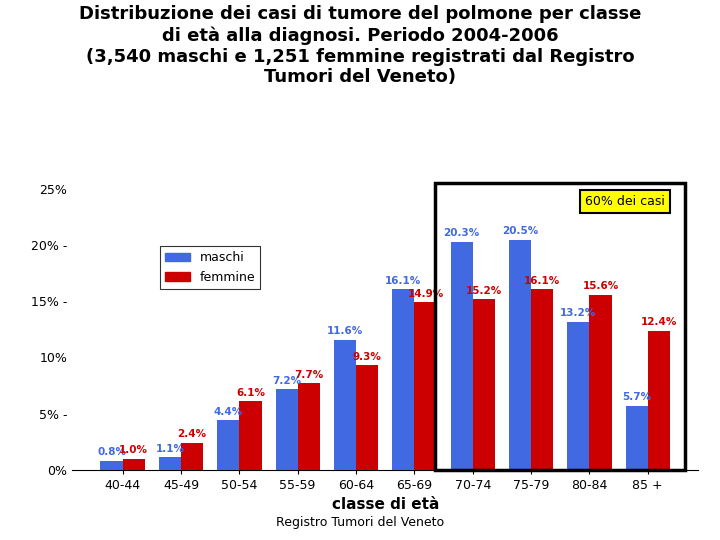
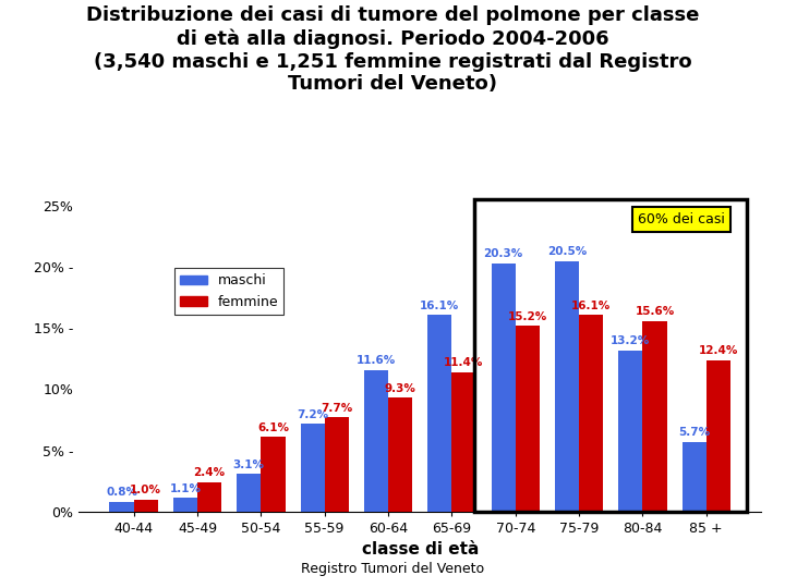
maschi/50-54: 4.4% -> 3.1%
femmine/65-69: 14.9% -> 11.4%
